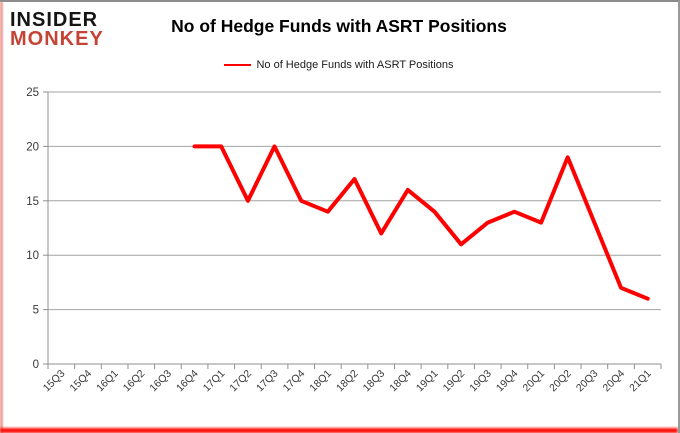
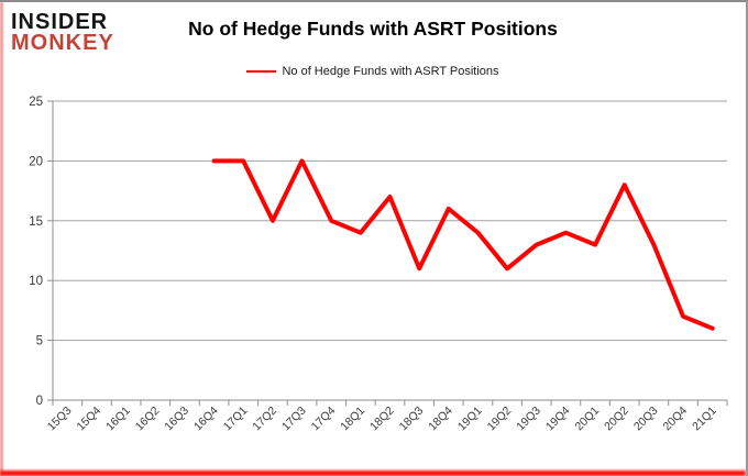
18Q3: 12 -> 11
20Q2: 19 -> 18
